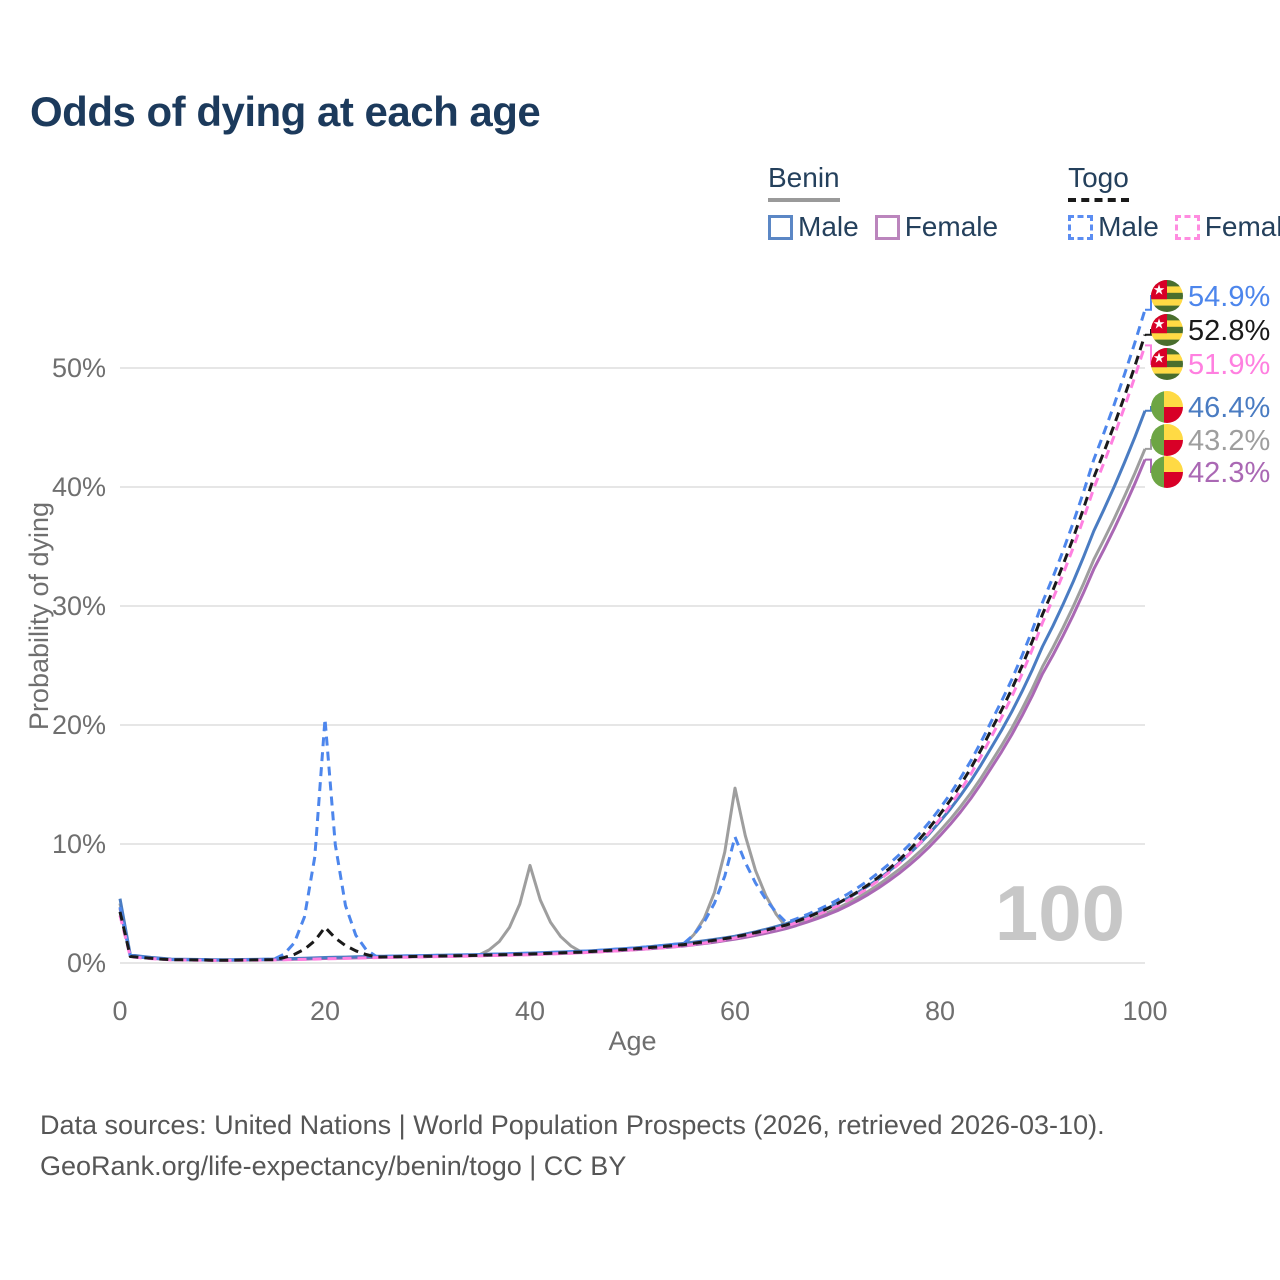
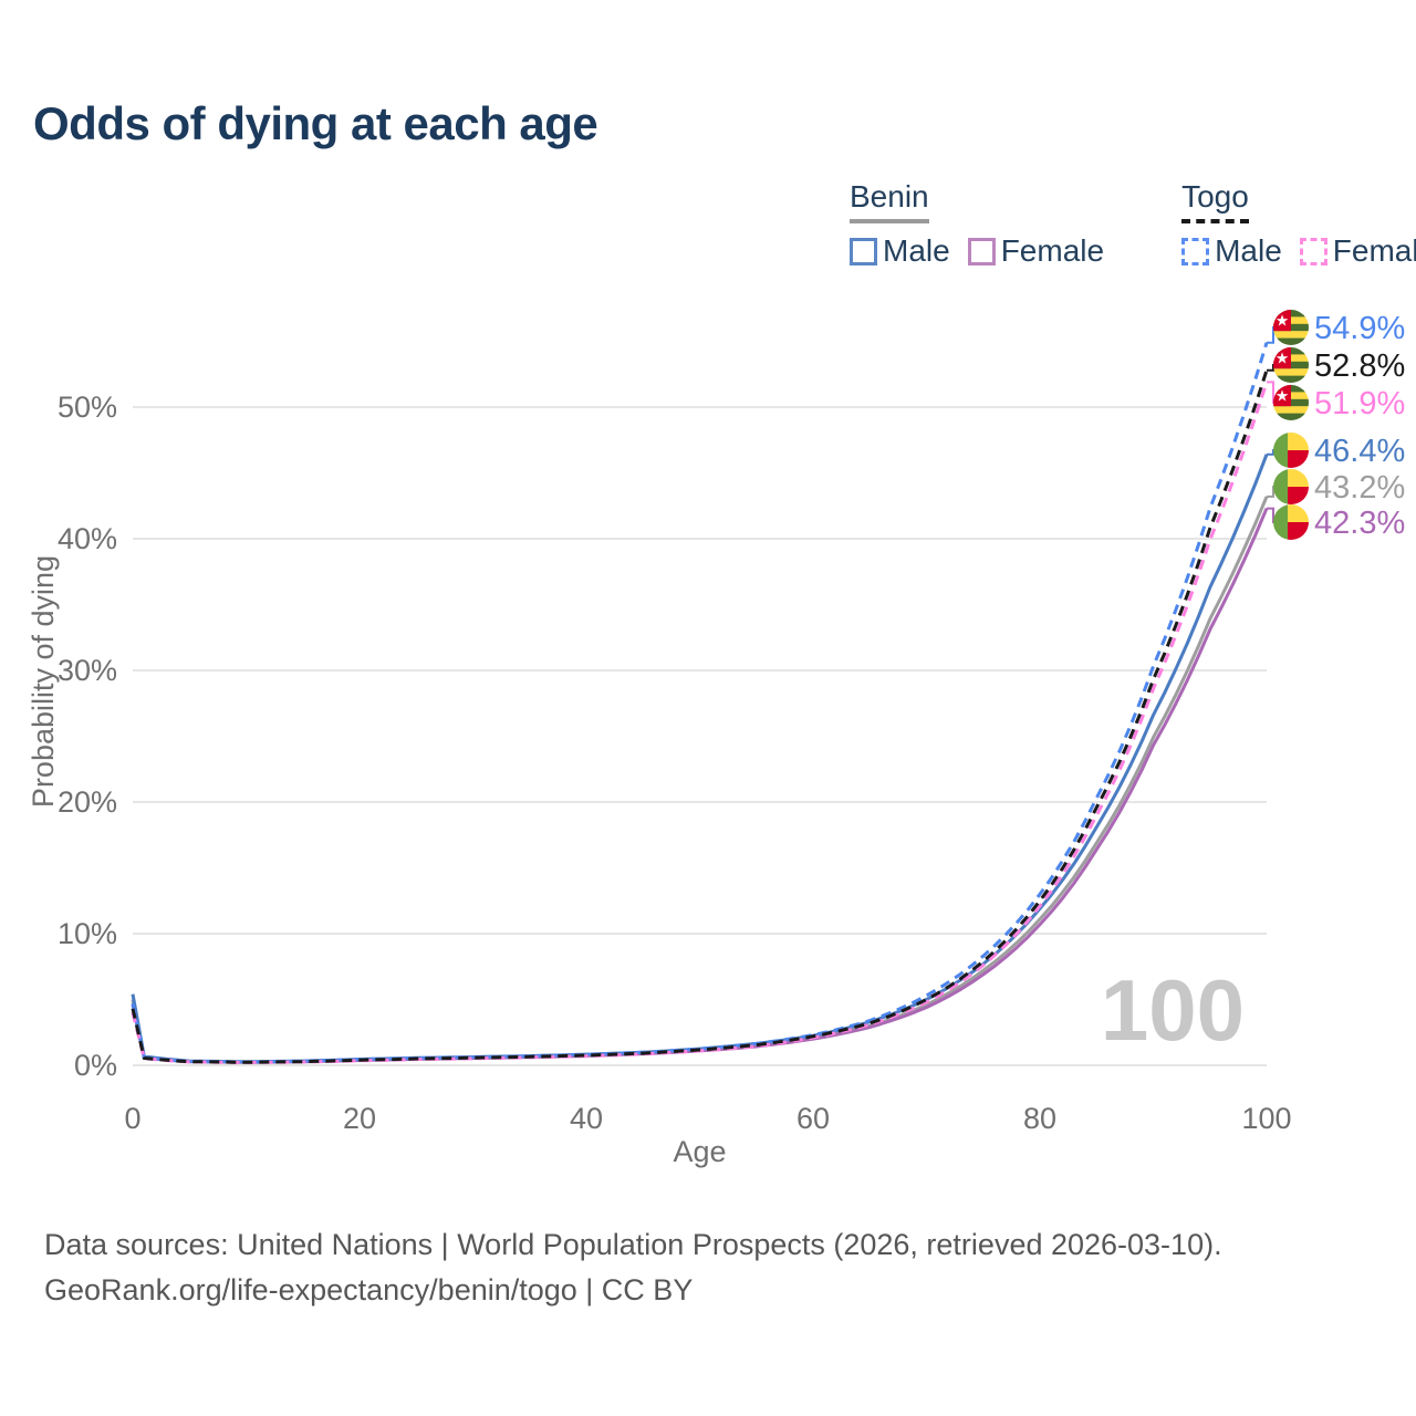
Togo Male/20: 20.5% -> 0.5%
Togo/20: 3.0% -> 0.4%
Benin/40: 8.2% -> 0.8%
Togo Male/60: 10.6% -> 2.3%
Benin/60: 14.7% -> 2.1%
